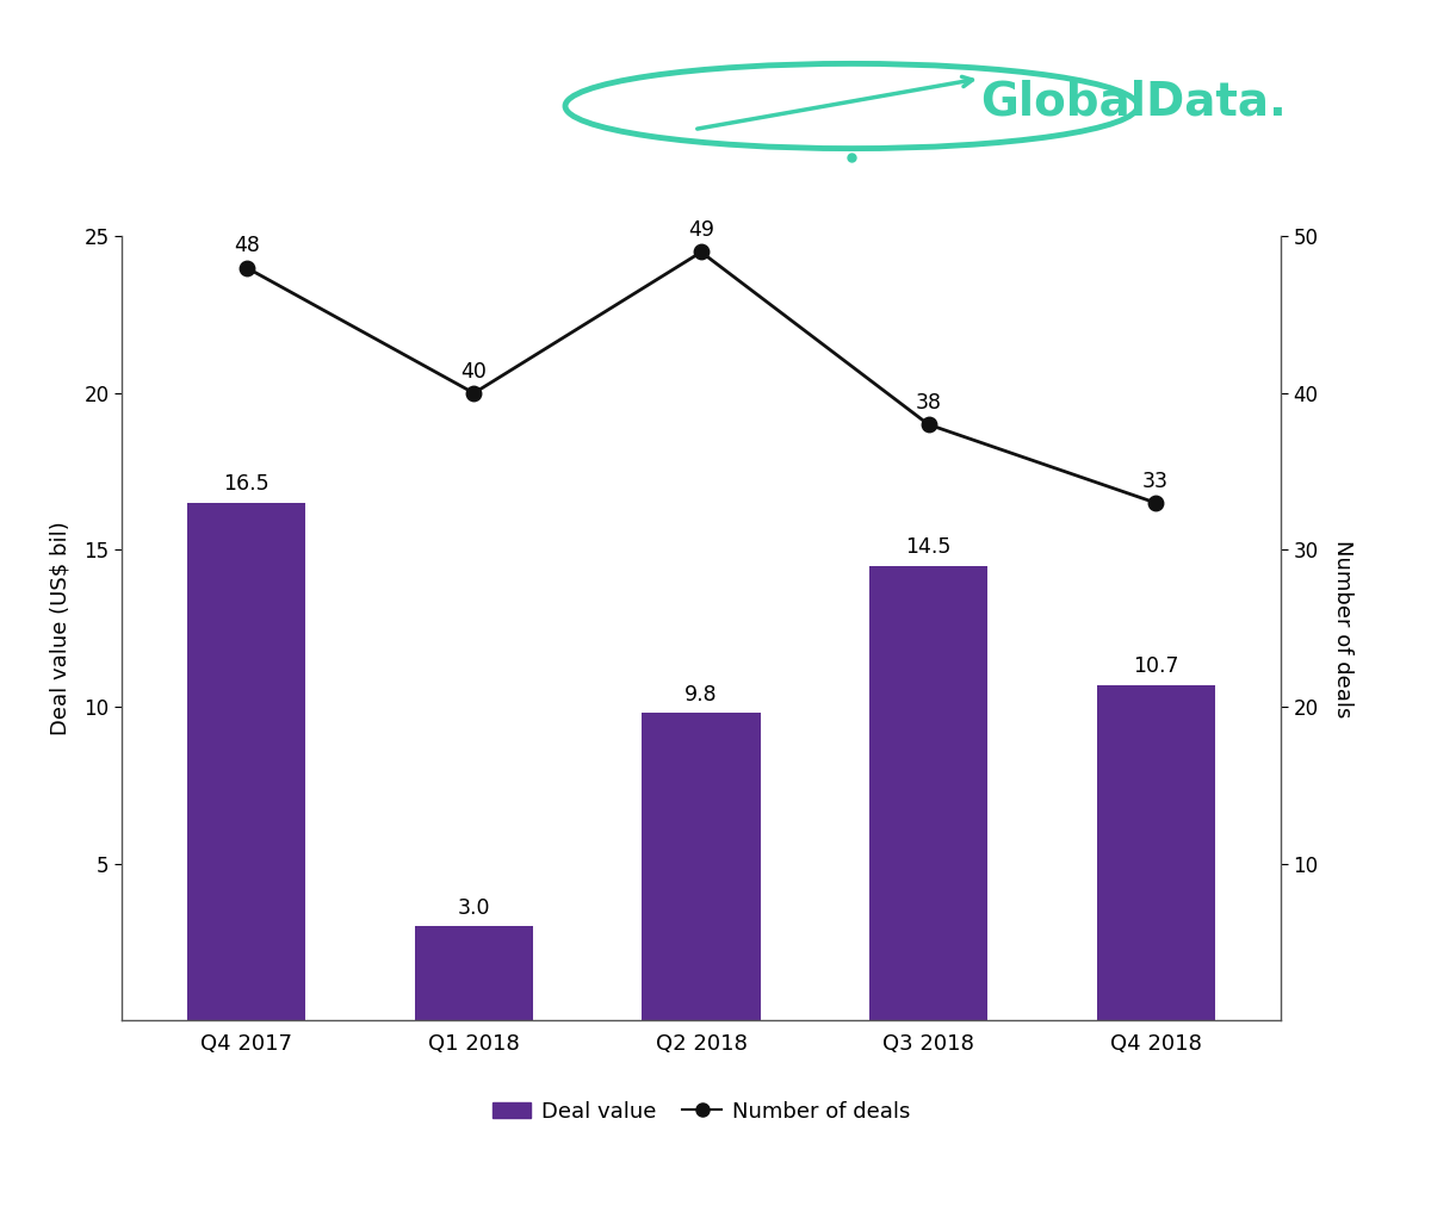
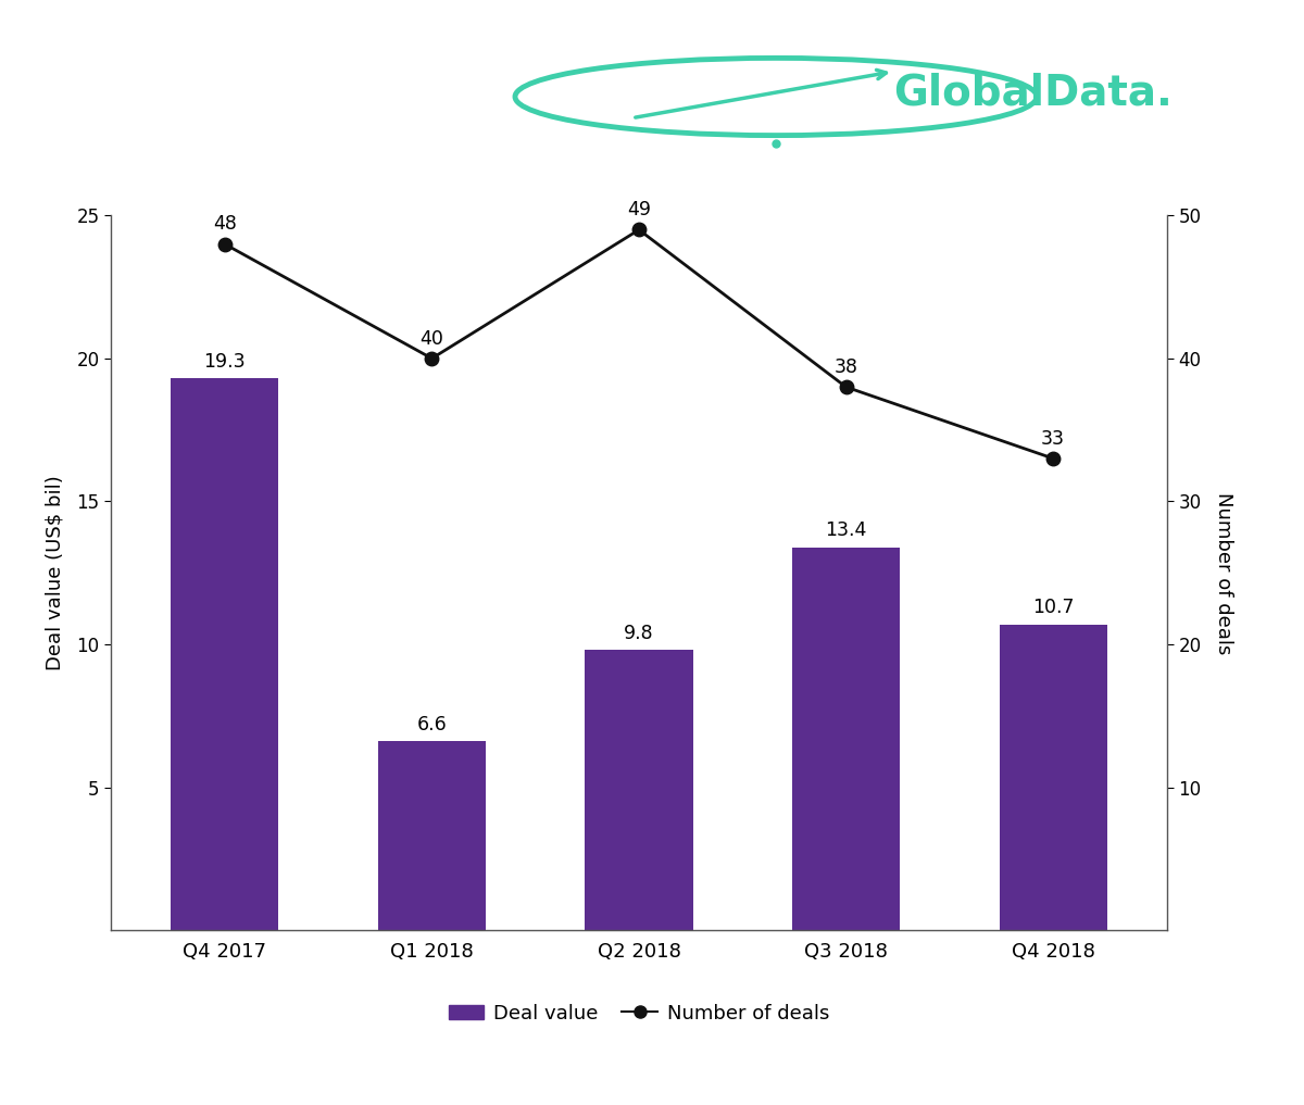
Deal value/Q4 2017: 16.5 -> 19.3
Deal value/Q1 2018: 3.0 -> 6.6
Deal value/Q3 2018: 14.5 -> 13.4
